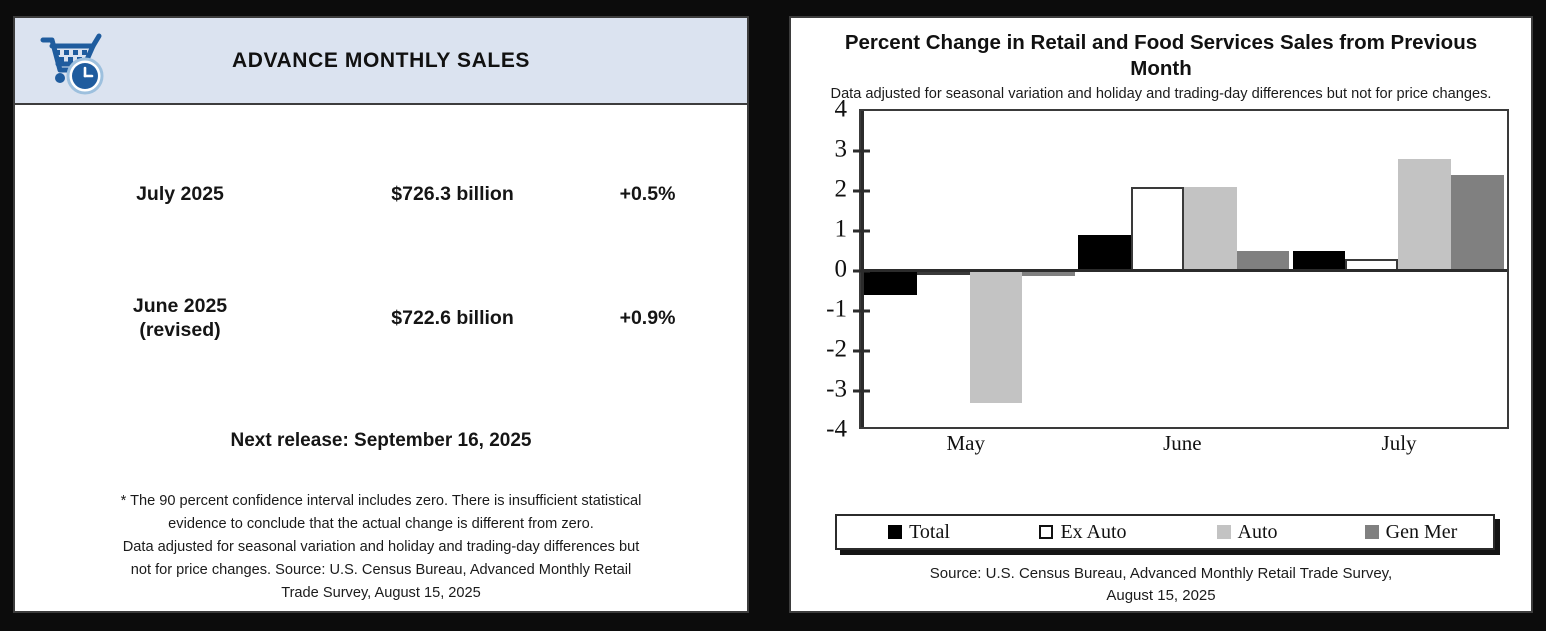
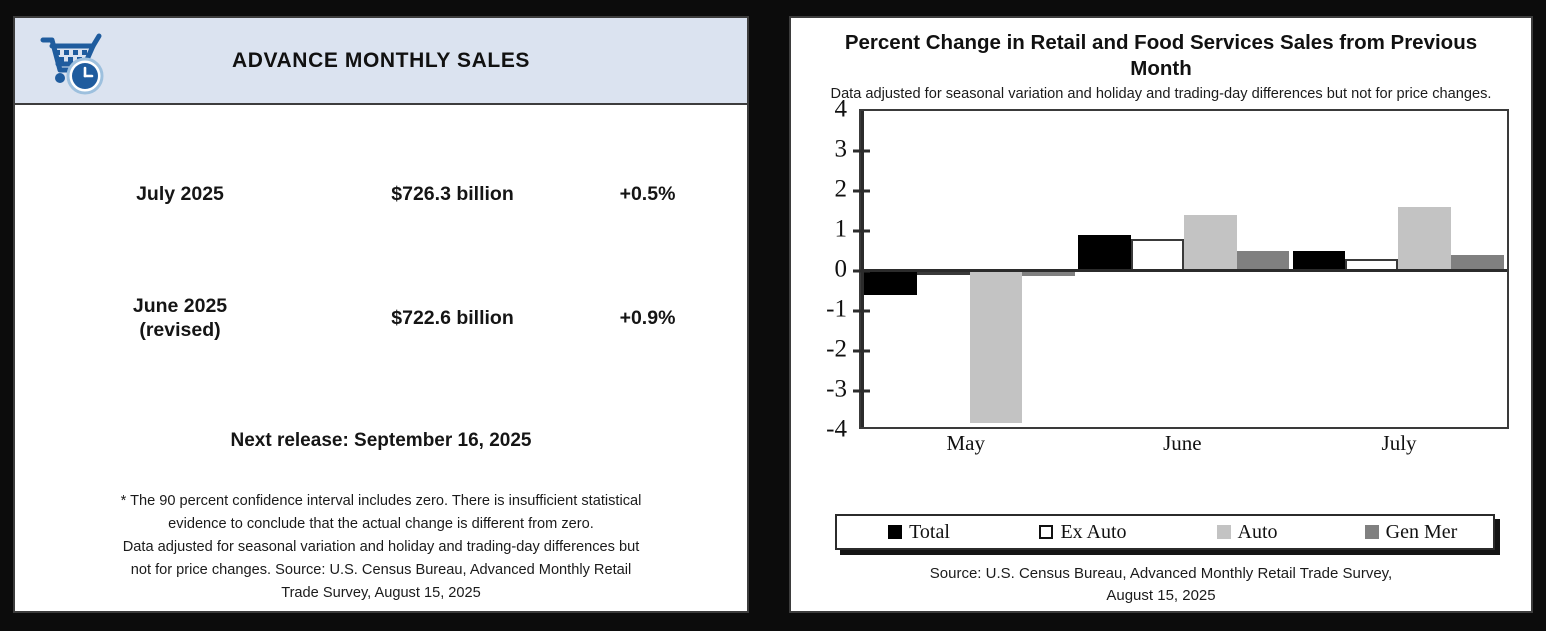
Auto/May: -3.3 -> -3.8
Ex Auto/June: 2.1 -> 0.8
Auto/June: 2.1 -> 1.4
Auto/July: 2.8 -> 1.6
Gen Mer/July: 2.4 -> 0.4
